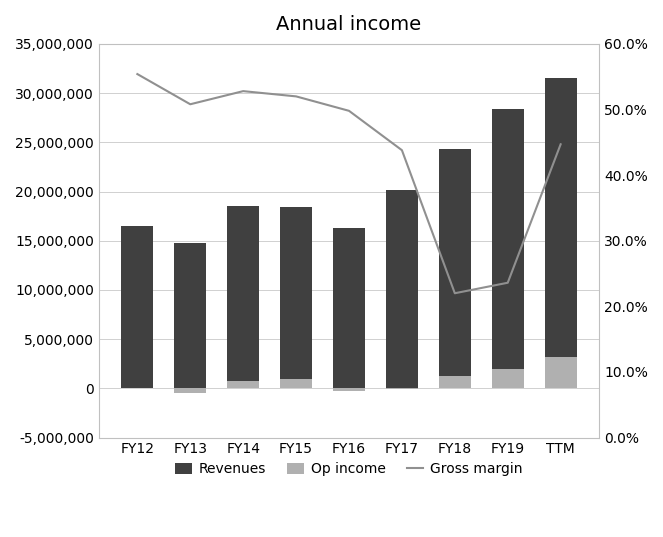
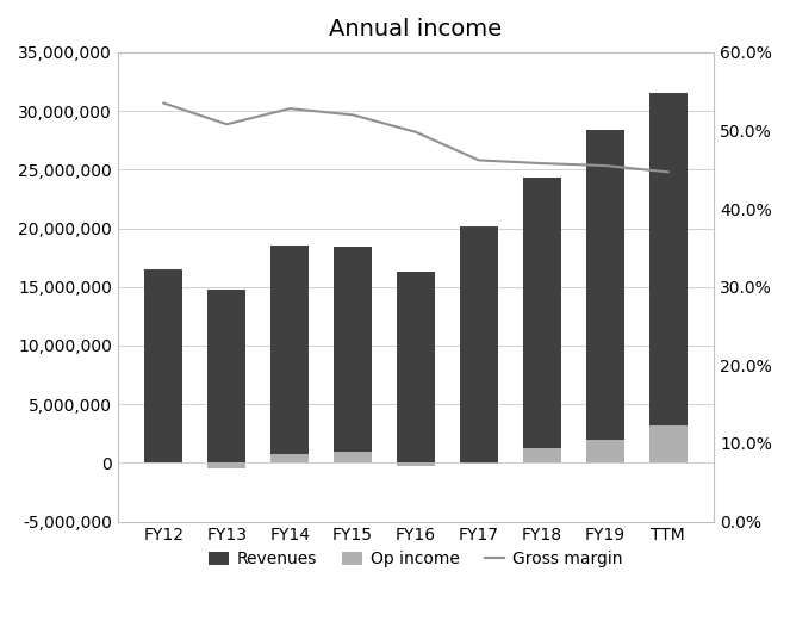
Gross margin/FY12: 55.4% -> 53.5%
Gross margin/FY17: 43.8% -> 46.2%
Gross margin/FY18: 22.0% -> 45.8%
Gross margin/FY19: 23.6% -> 45.5%
